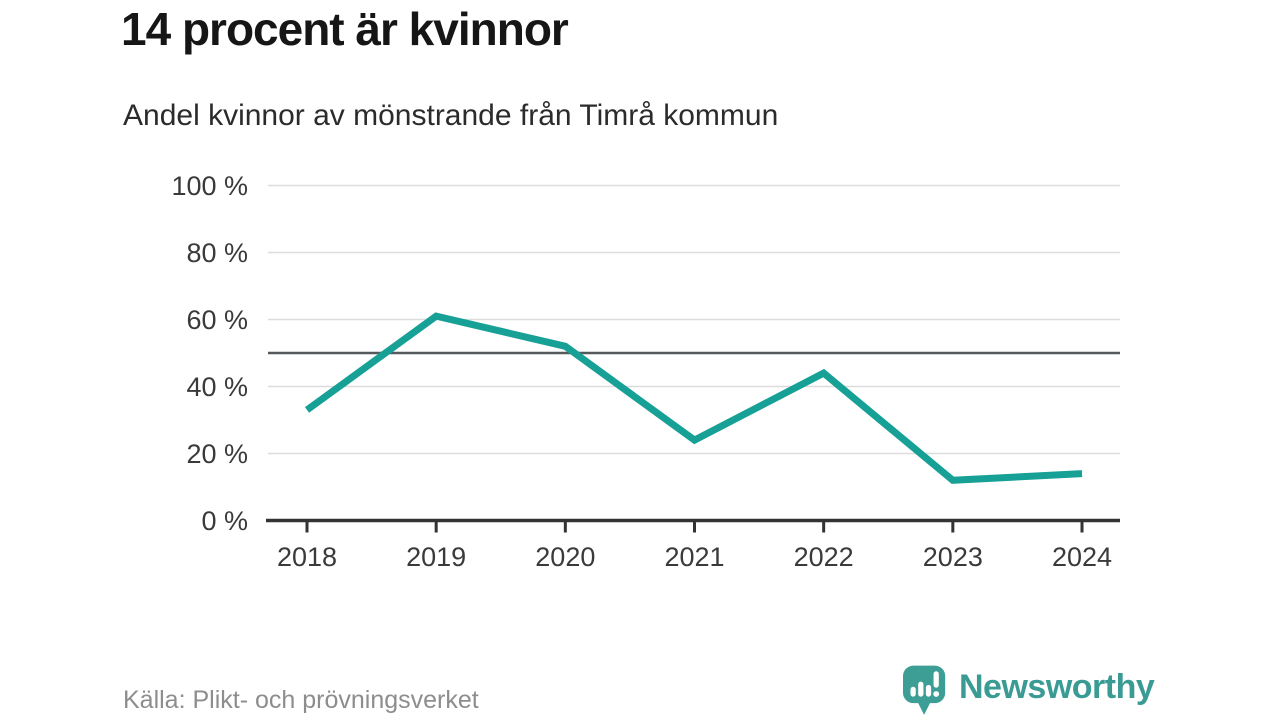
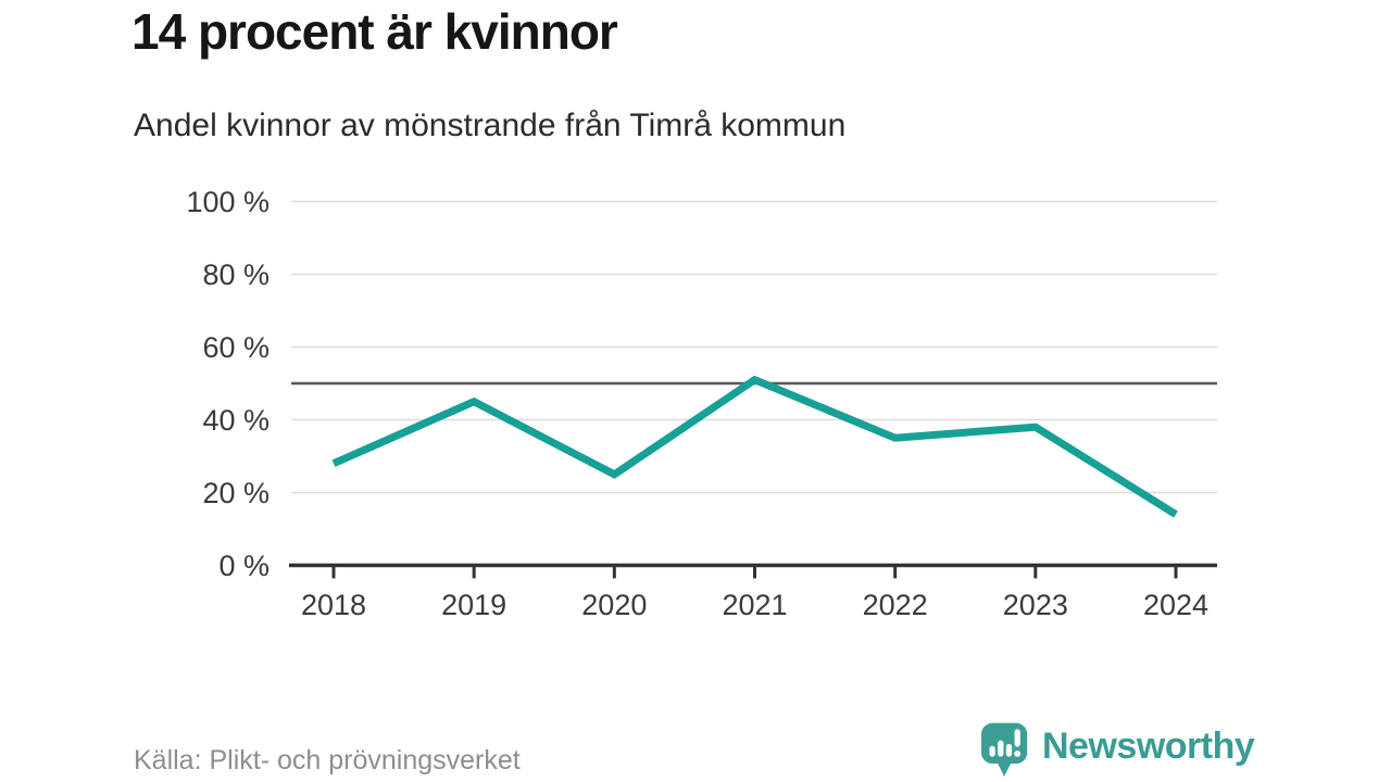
2018: 33% -> 28%
2019: 61% -> 45%
2020: 52% -> 25%
2021: 24% -> 51%
2022: 44% -> 35%
2023: 12% -> 38%
